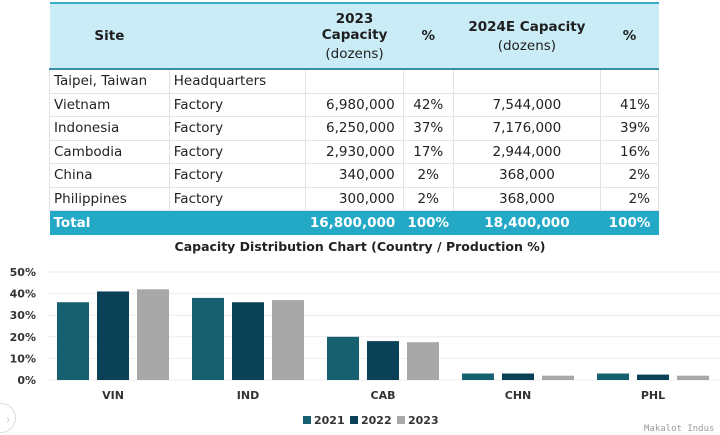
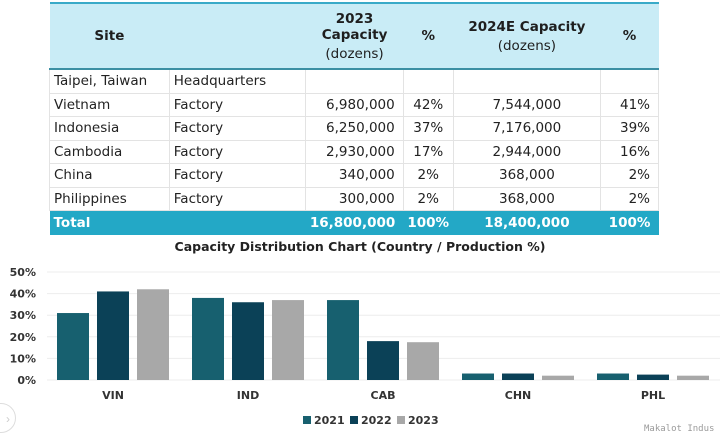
2021/VIN: 36% -> 31%
2021/CAB: 20% -> 37%
